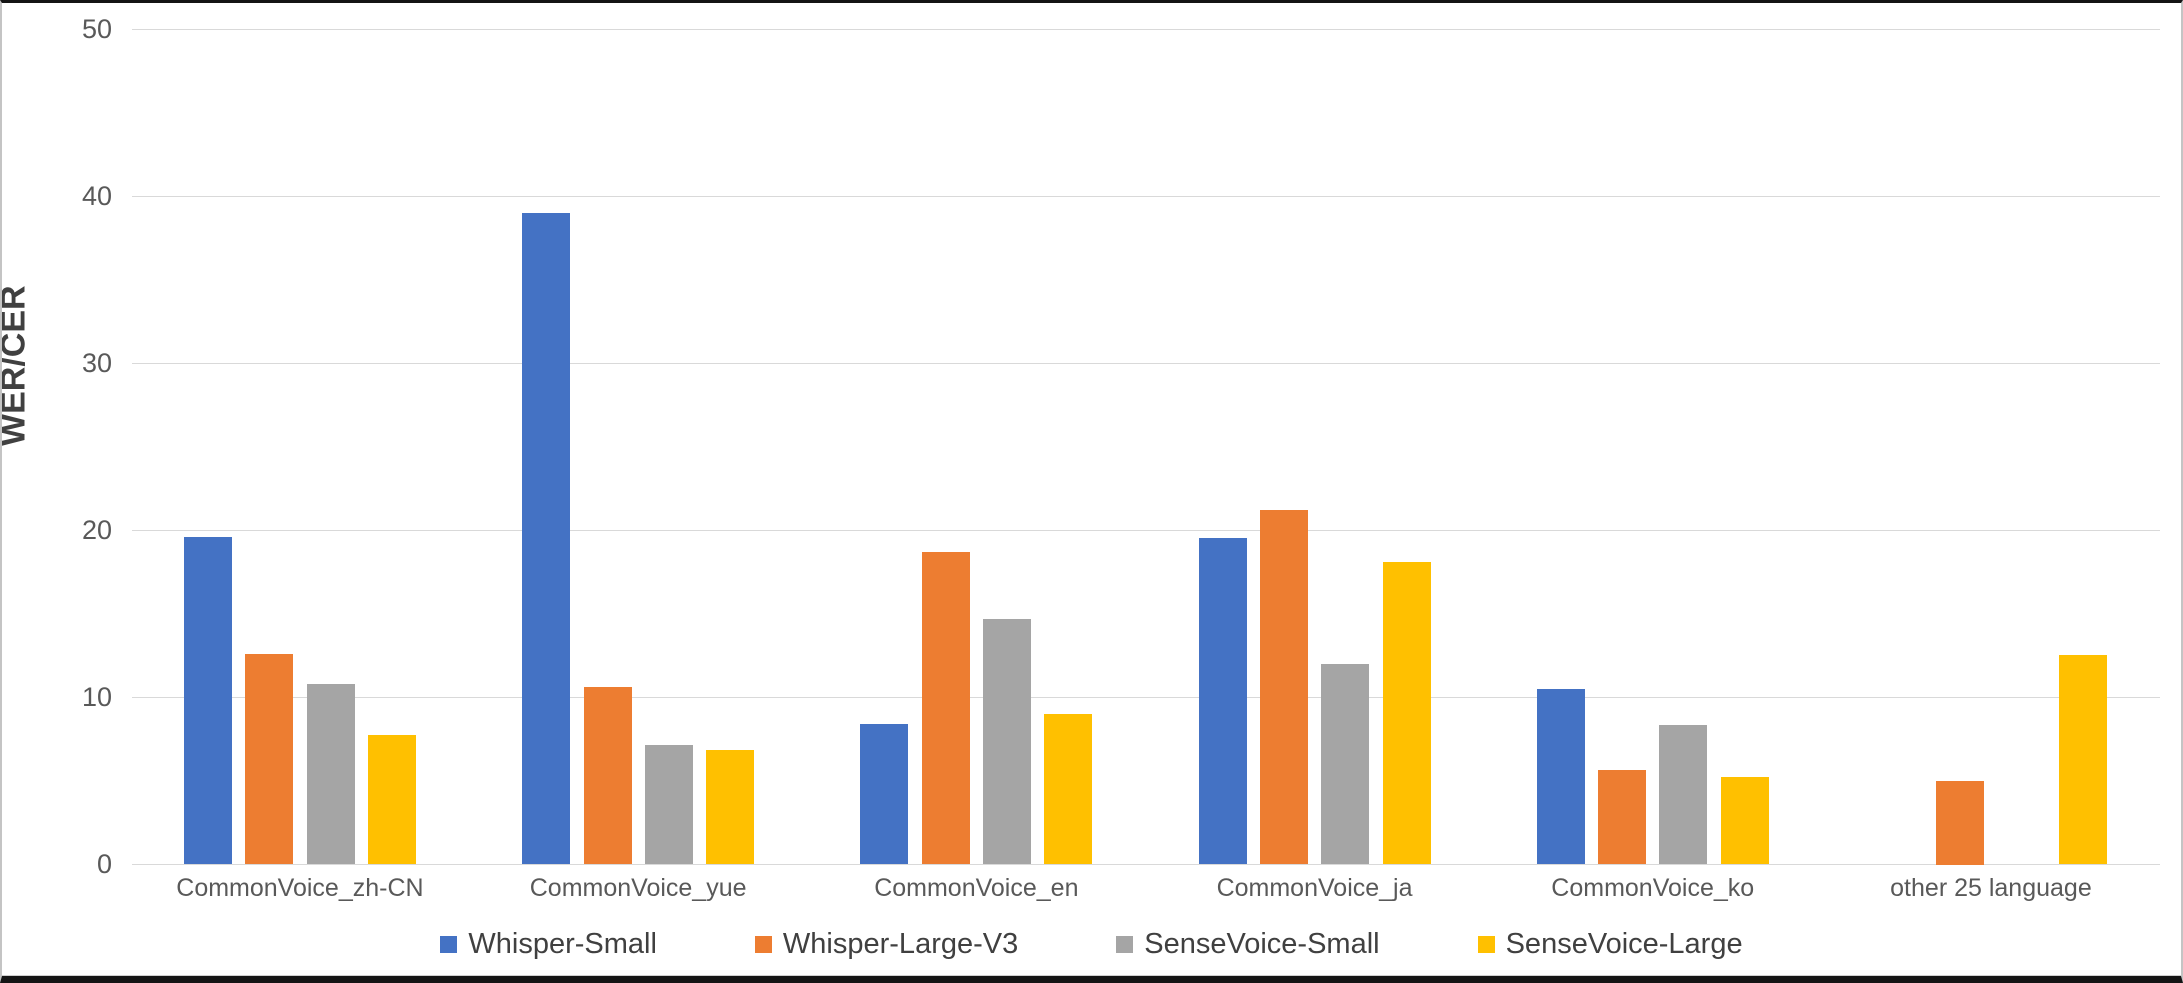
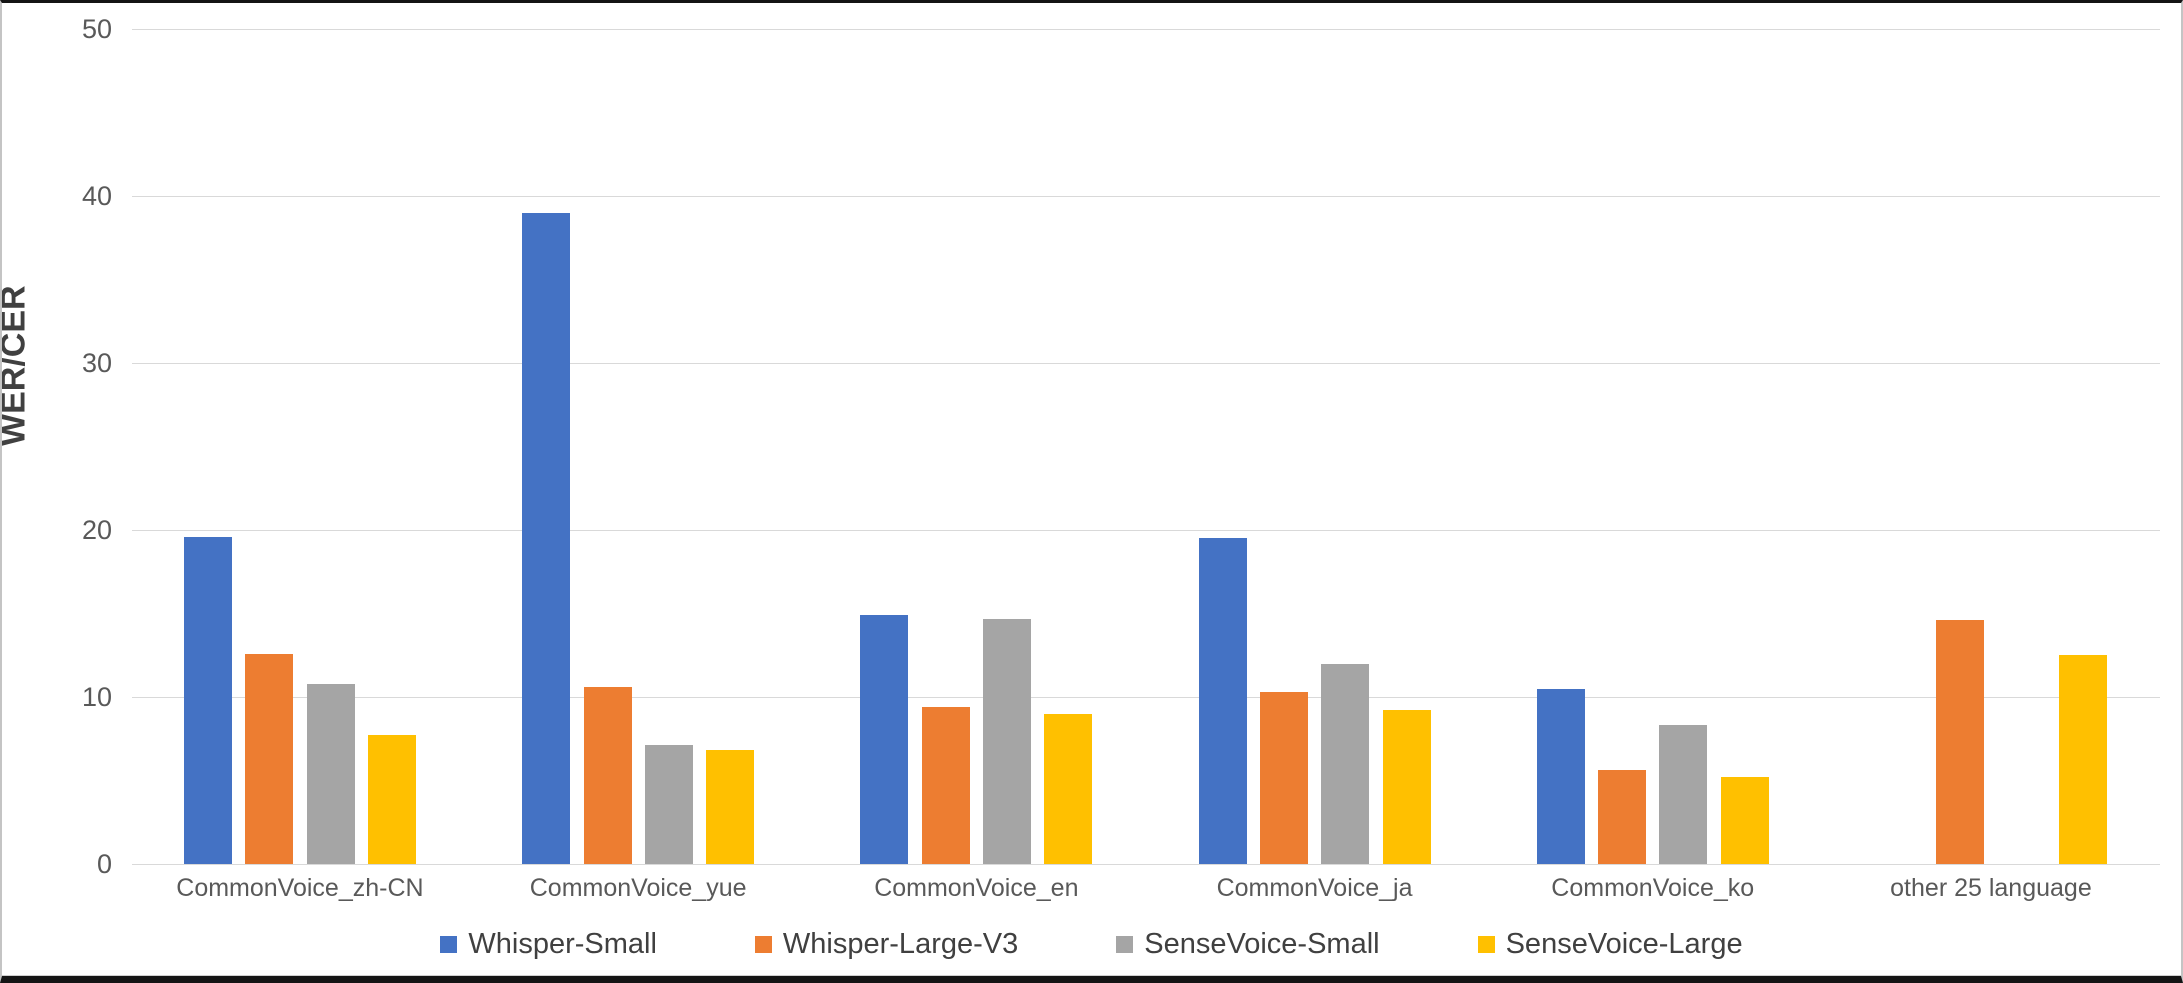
Whisper-Small/CommonVoice_en: 8.4 -> 14.9
Whisper-Large-V3/CommonVoice_en: 18.7 -> 9.4
Whisper-Large-V3/CommonVoice_ja: 21.2 -> 10.3
SenseVoice-Large/CommonVoice_ja: 18.1 -> 9.2
Whisper-Large-V3/other 25 language: 5.0 -> 14.6
